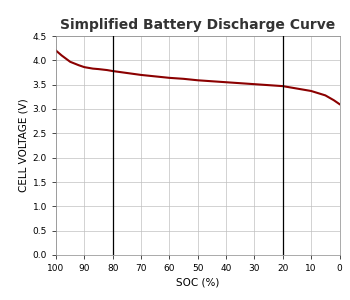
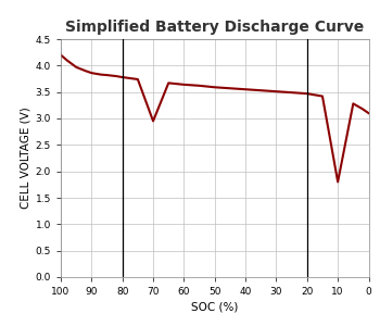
70: 3.70 -> 2.95
10: 3.37 -> 1.80
